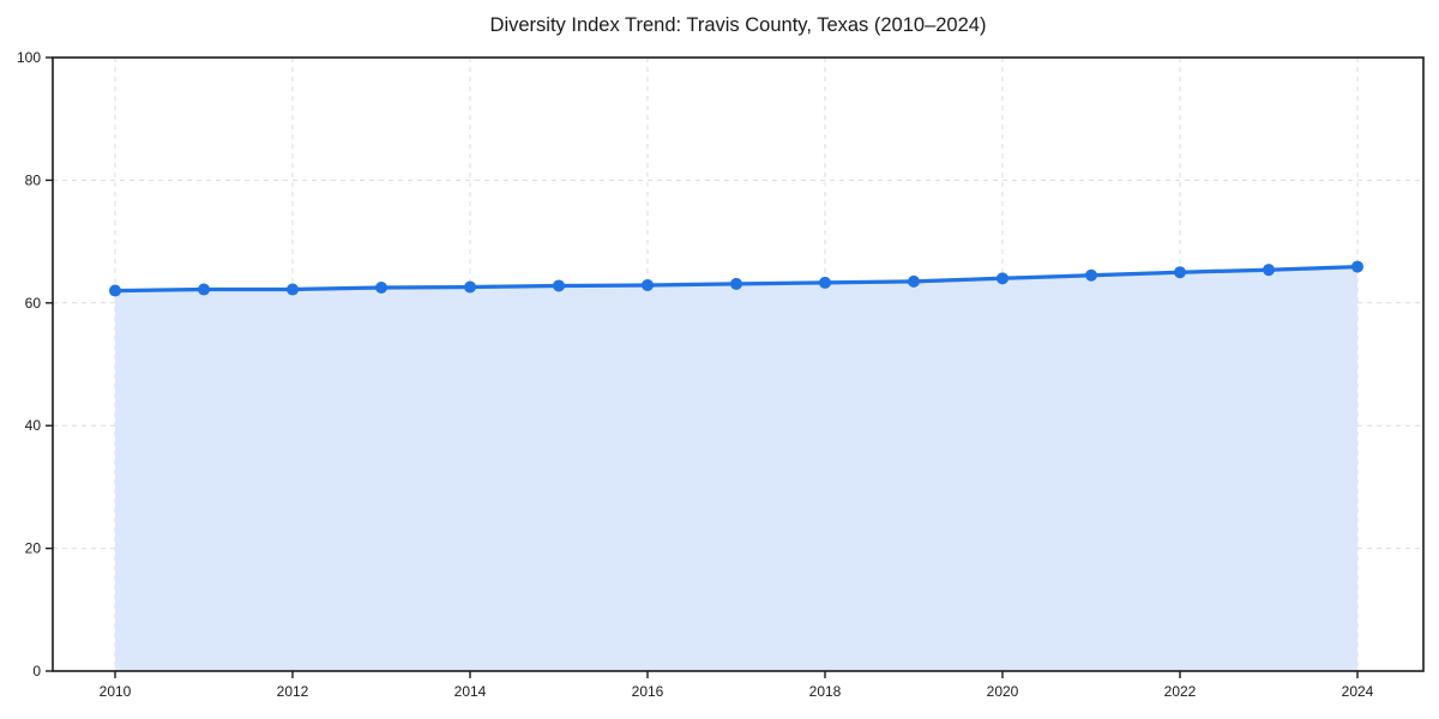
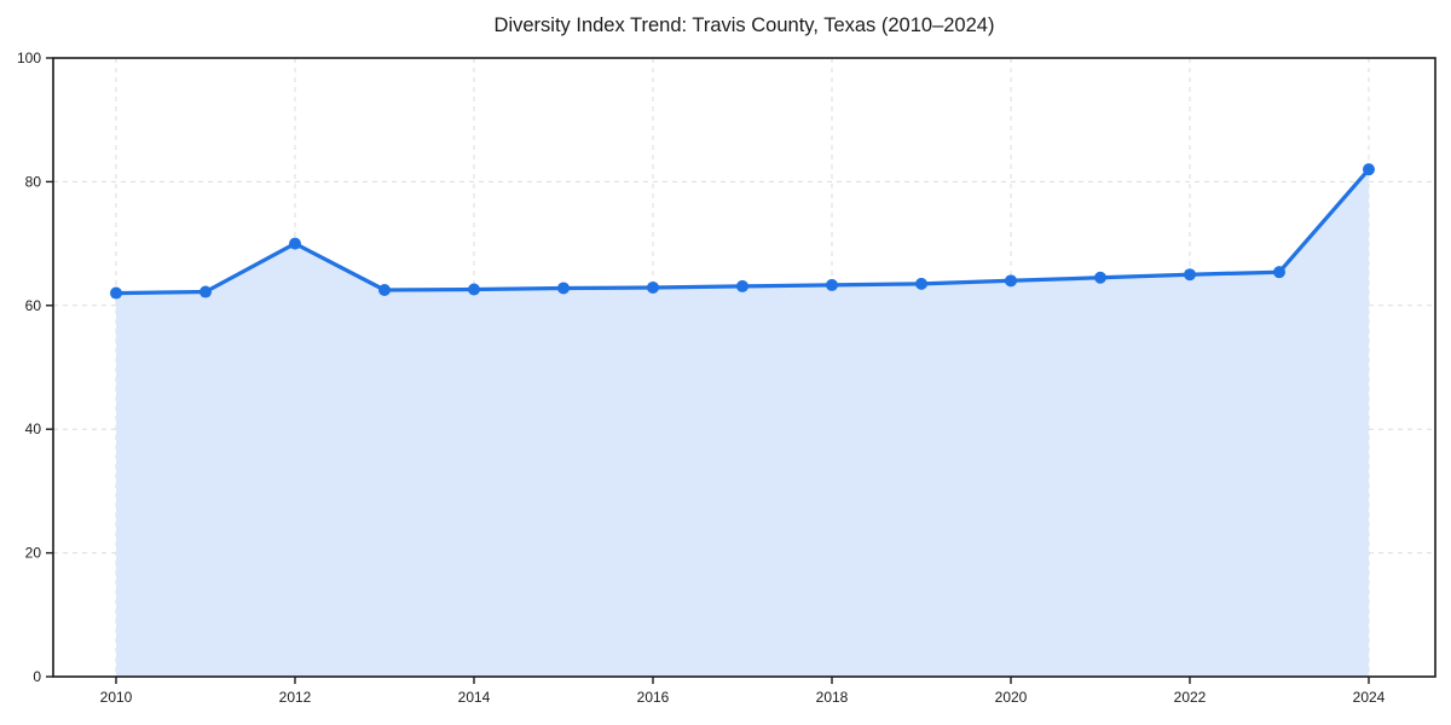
2012: 62 -> 70
2024: 66 -> 82
